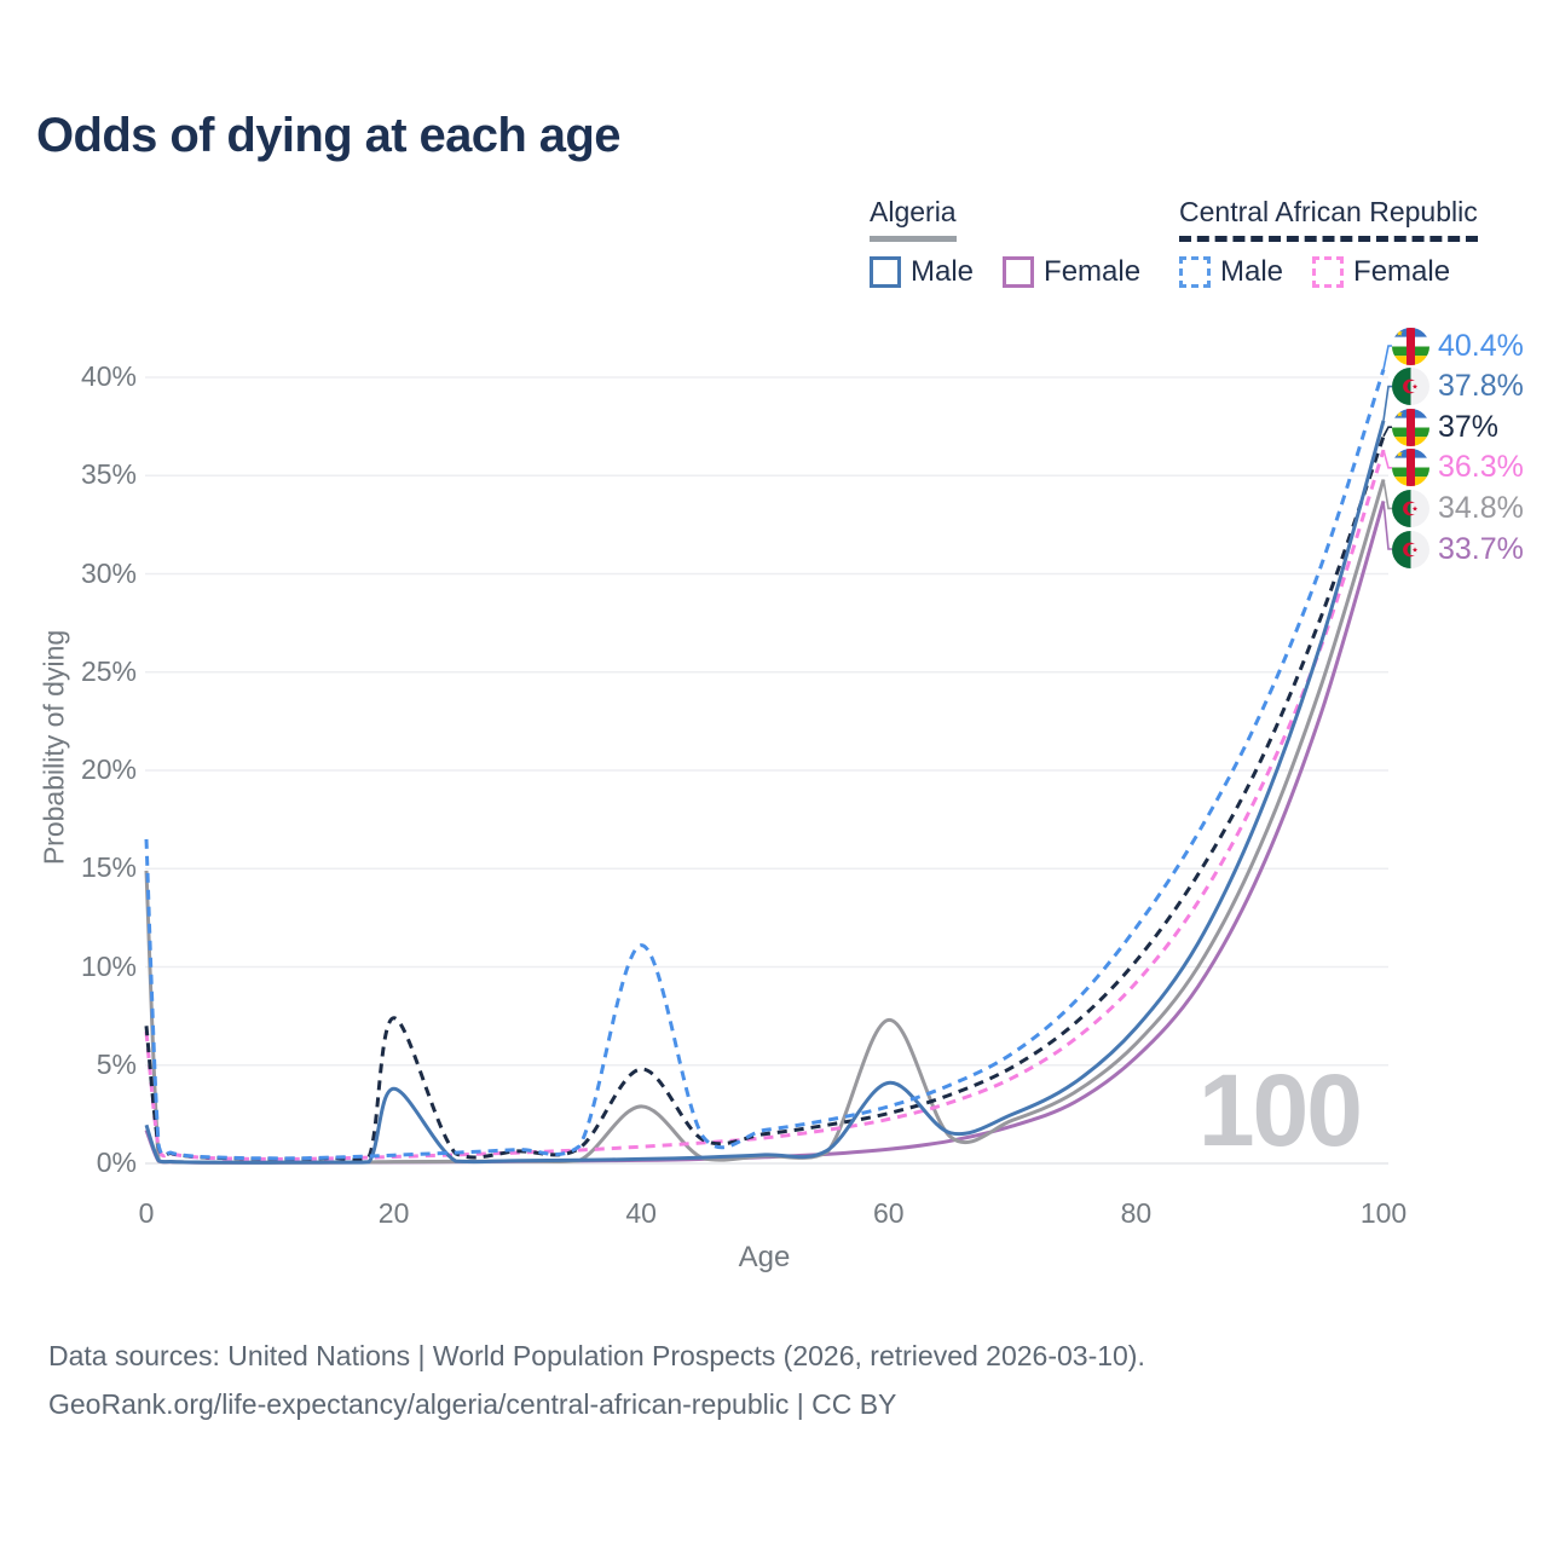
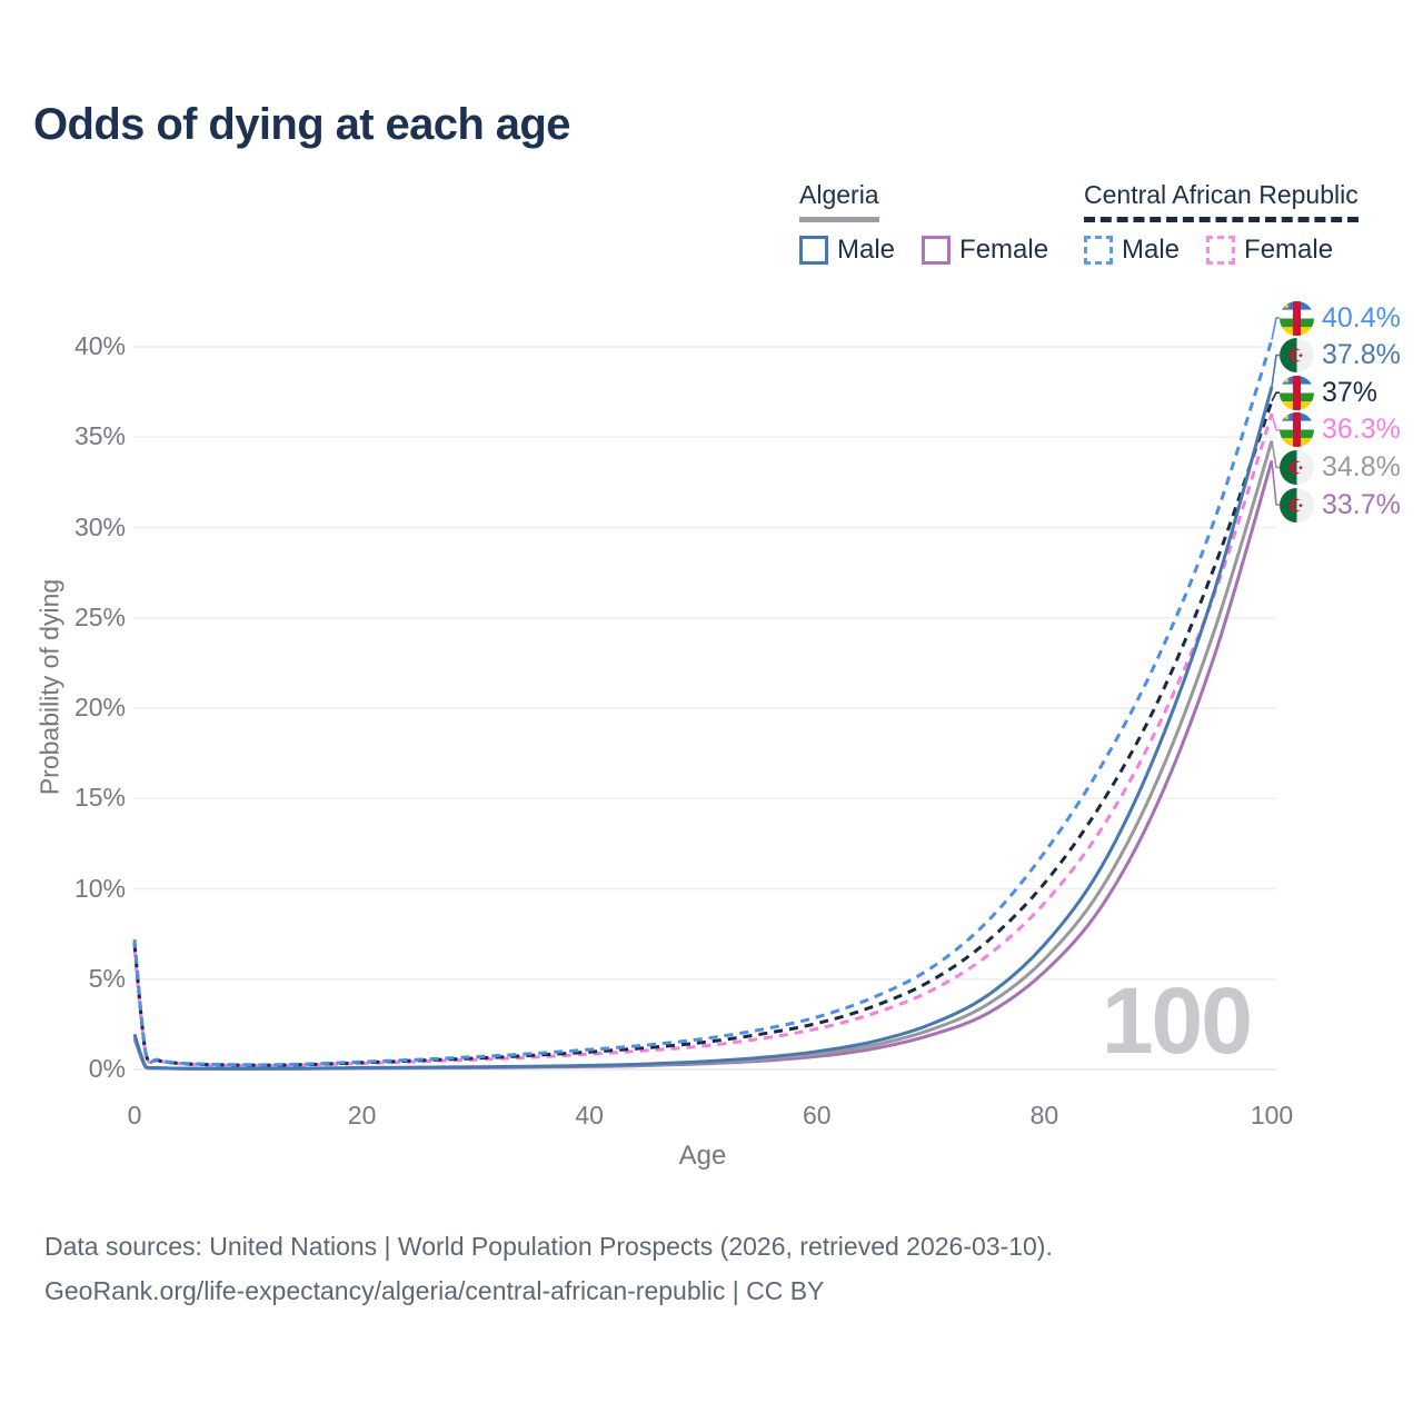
Central African Republic Male/0: 16.5% -> 7.2%
Algeria/0: 14.9% -> 1.9%
Algeria Male/20: 3.8% -> 0.1%
Central African Republic/20: 7.4% -> 0.4%
Central African Republic Male/40: 11.1% -> 1.1%
Central African Republic/40: 4.8% -> 1.0%
Algeria/40: 2.9% -> 0.2%
Algeria Male/60: 4.1% -> 1.0%
Algeria/60: 7.3% -> 0.9%
